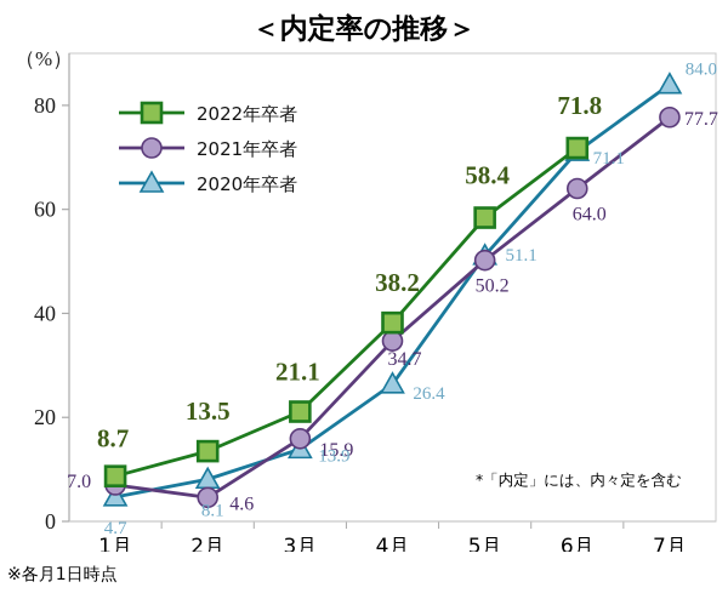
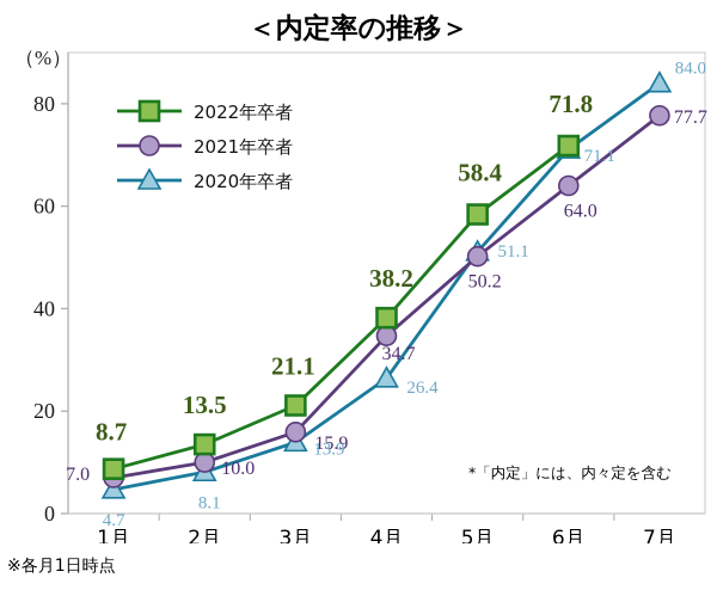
2021年卒者/2月: 4.6 -> 10.0
